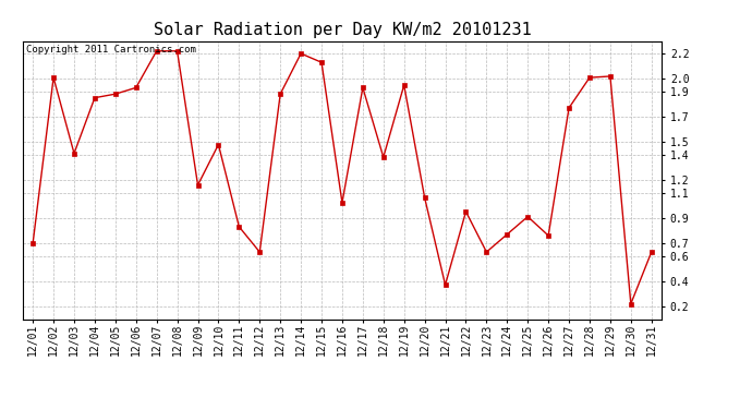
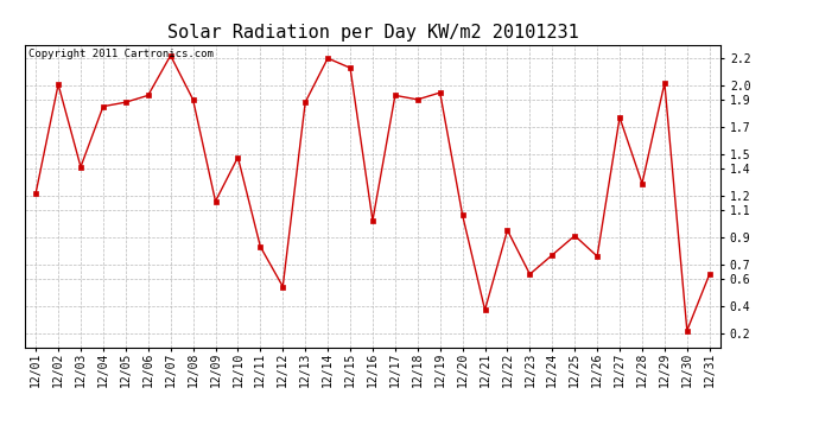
12/01: 0.70 -> 1.22
12/08: 2.22 -> 1.90
12/12: 0.63 -> 0.54
12/18: 1.38 -> 1.90
12/28: 2.01 -> 1.29
